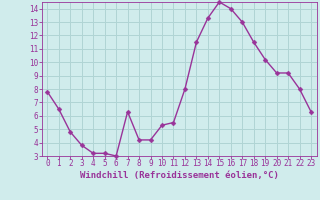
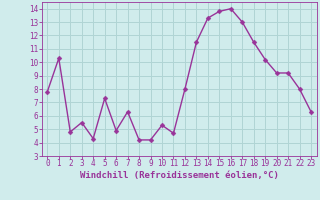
1: 6.5 -> 10.3
3: 3.8 -> 5.5
4: 3.2 -> 4.3
5: 3.2 -> 7.3
6: 3.0 -> 4.9
11: 5.5 -> 4.7
15: 14.5 -> 13.8
